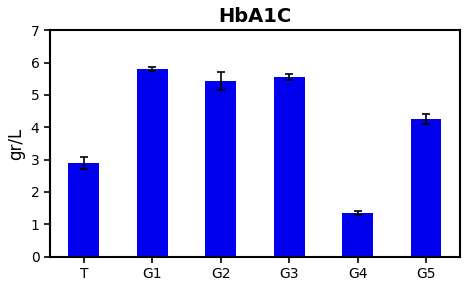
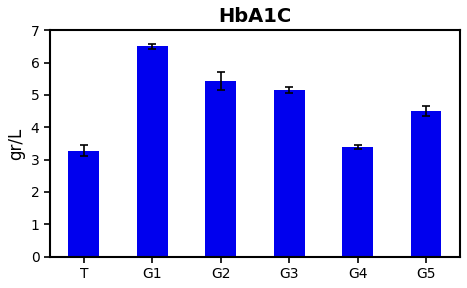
T: 2.90 -> 3.28
G1: 5.80 -> 6.50
G3: 5.55 -> 5.15
G4: 1.35 -> 3.38
G5: 4.25 -> 4.50
